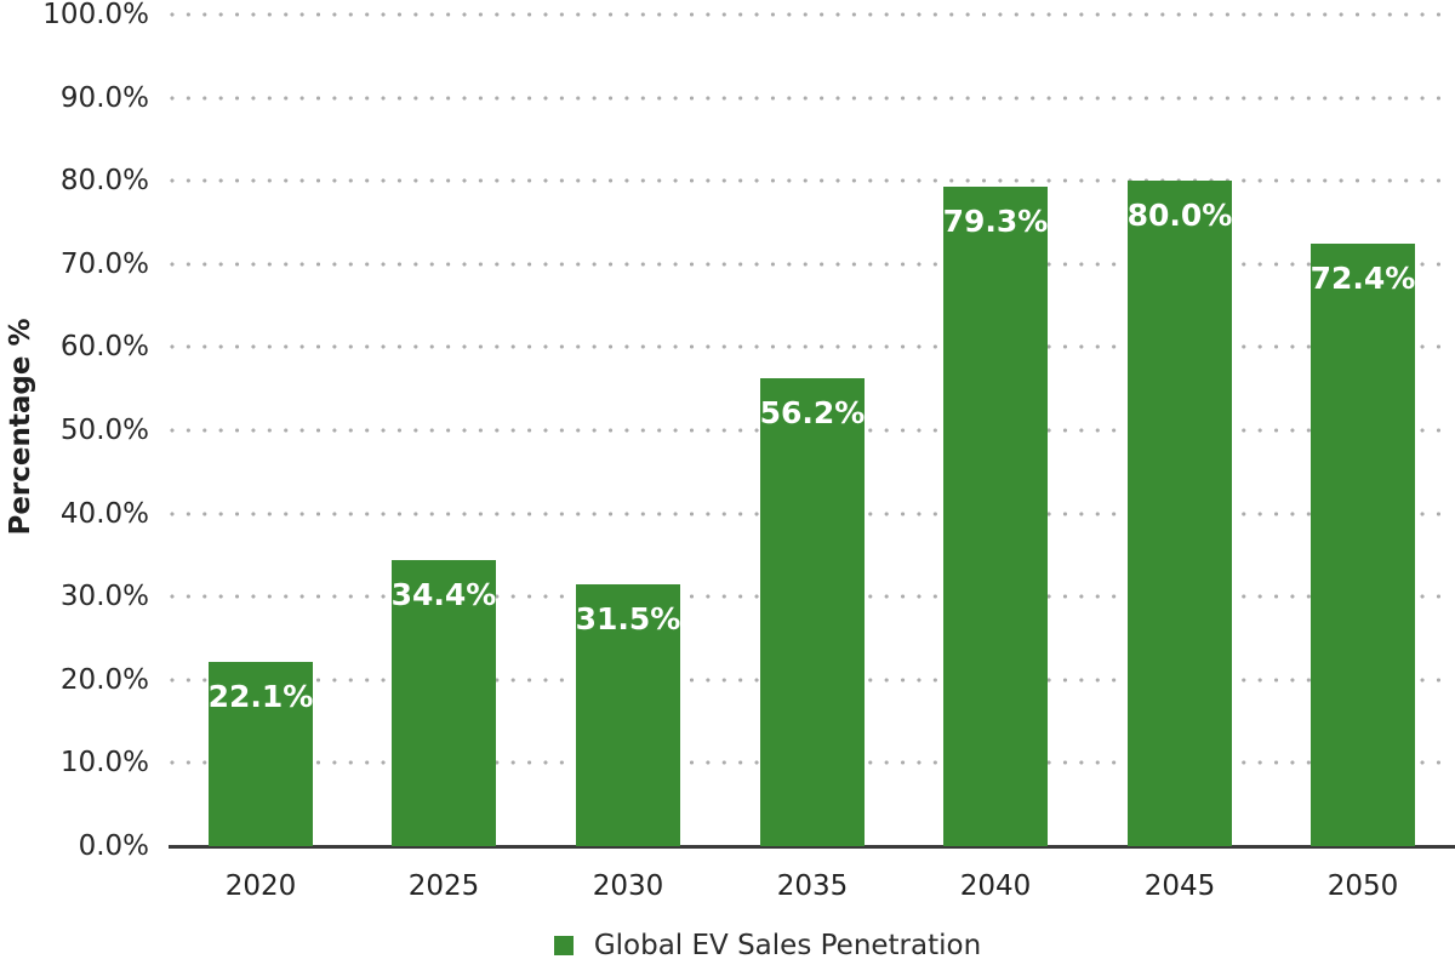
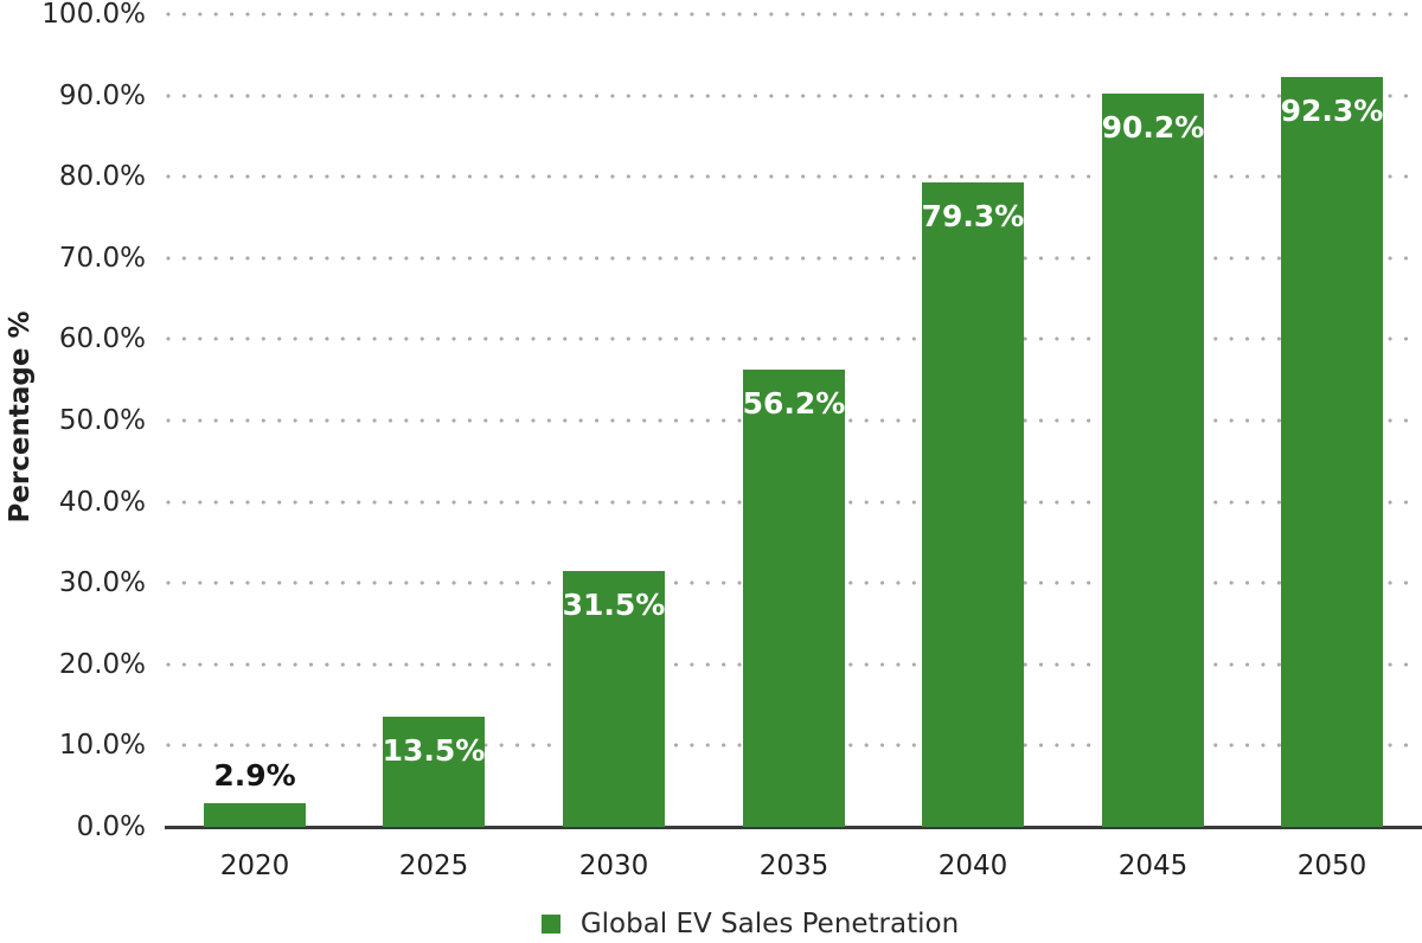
2020: 22.1% -> 2.9%
2025: 34.4% -> 13.5%
2045: 80.0% -> 90.2%
2050: 72.4% -> 92.3%
